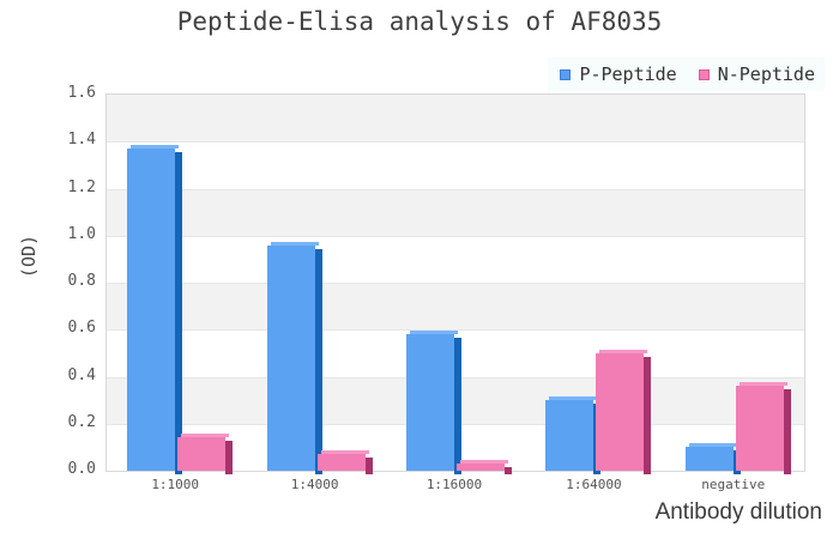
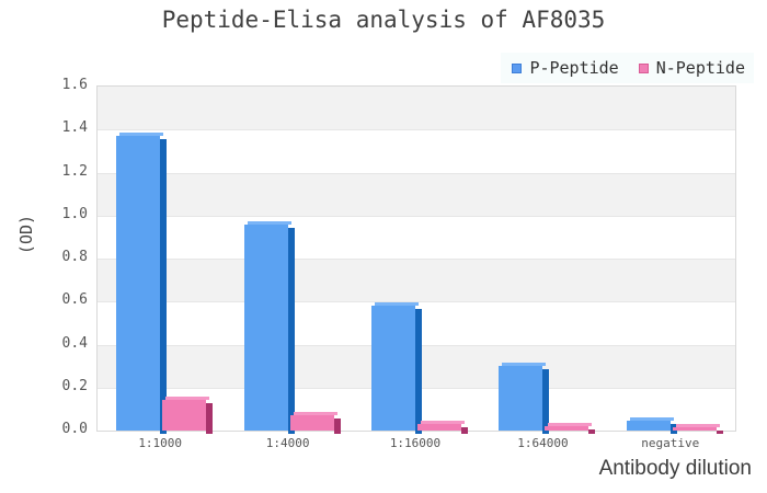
N-Peptide/1:64000: 0.50 -> 0.02
P-Peptide/negative: 0.10 -> 0.04
N-Peptide/negative: 0.36 -> 0.01
